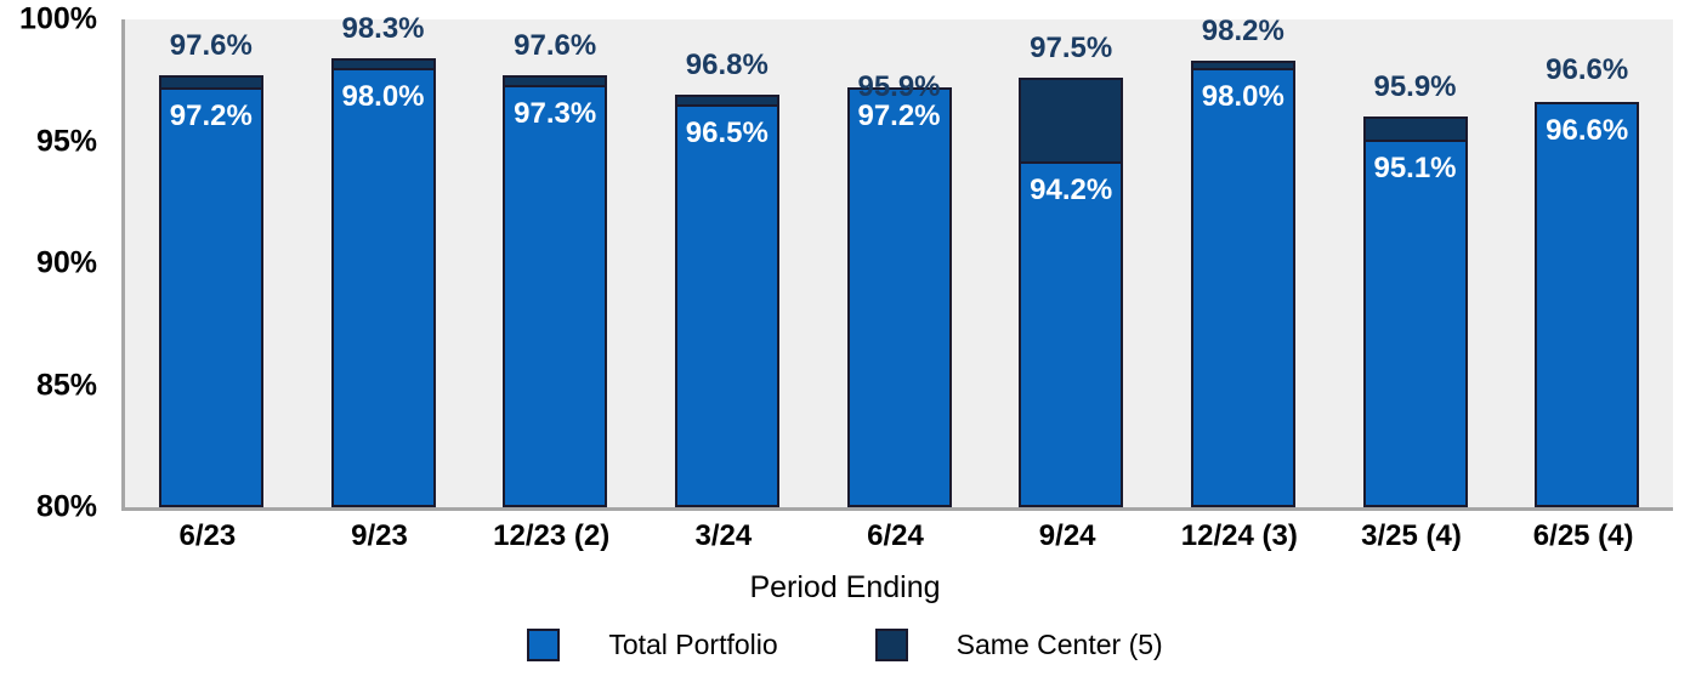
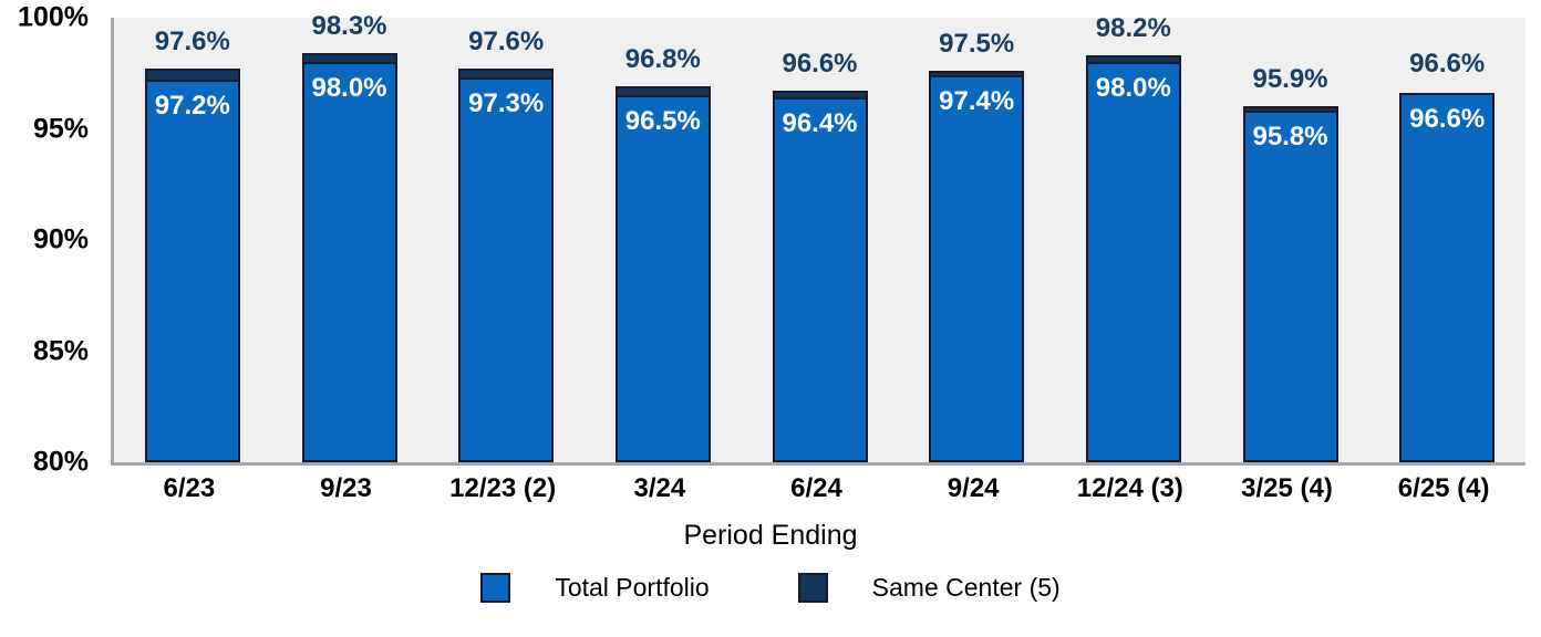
Total Portfolio/6/24: 97.2% -> 96.4%
Same Center (5)/6/24: 95.9% -> 96.6%
Total Portfolio/9/24: 94.2% -> 97.4%
Total Portfolio/3/25 (4): 95.1% -> 95.8%
